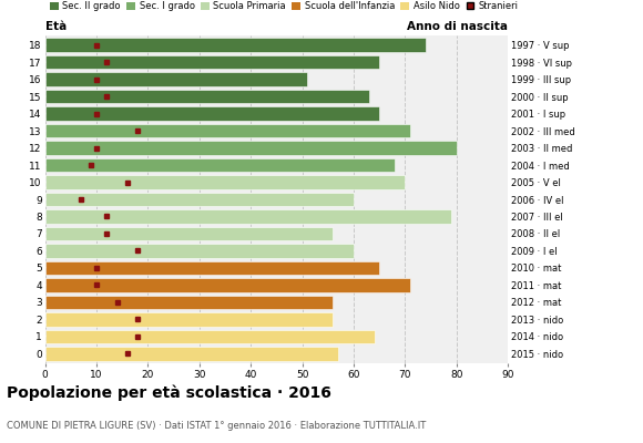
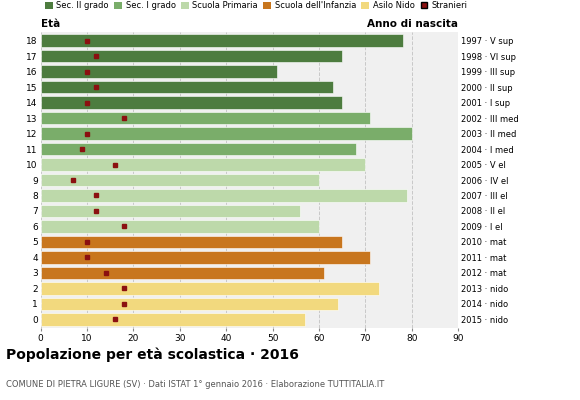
18: 74 -> 78
3: 56 -> 61
2: 56 -> 73
